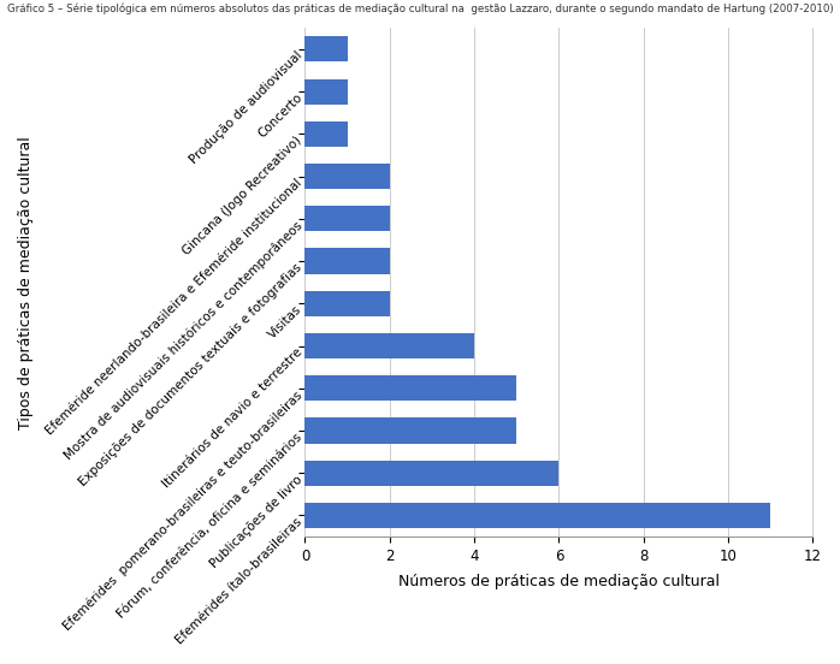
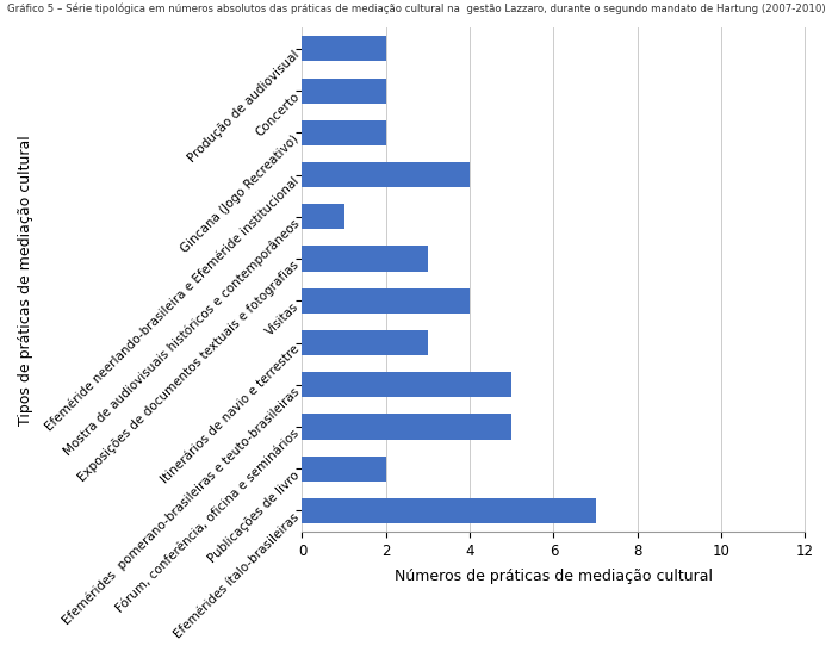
Produção de audiovisual: 1 -> 2
Concerto: 1 -> 2
Gincana (Jogo Recreativo): 1 -> 2
Efeméride neerlando-brasileira e Efeméride institucional: 2 -> 4
Mostra de audiovisuais históricos e contemporâneos: 2 -> 1
Exposições de documentos textuais e fotografias: 2 -> 3
Visitas: 2 -> 4
Itinerários de navio e terrestre: 4 -> 3
Publicações de livro: 6 -> 2
Efemérides ítalo-brasileiras: 11 -> 7
